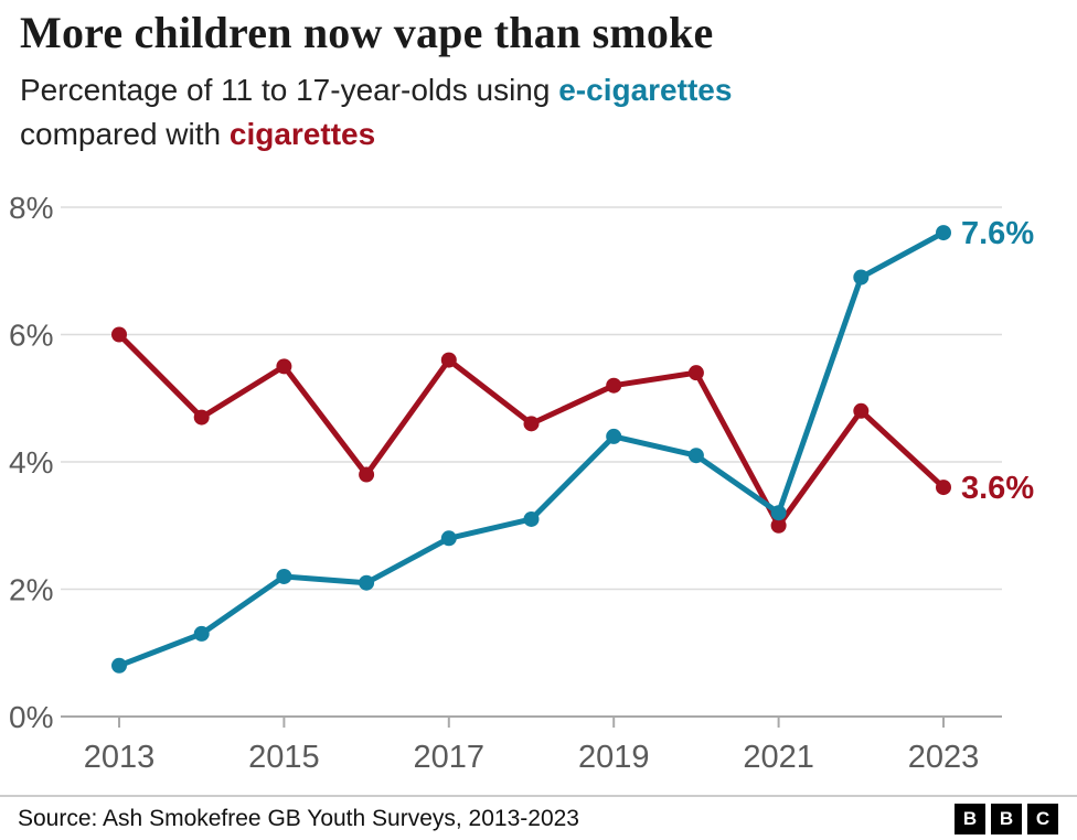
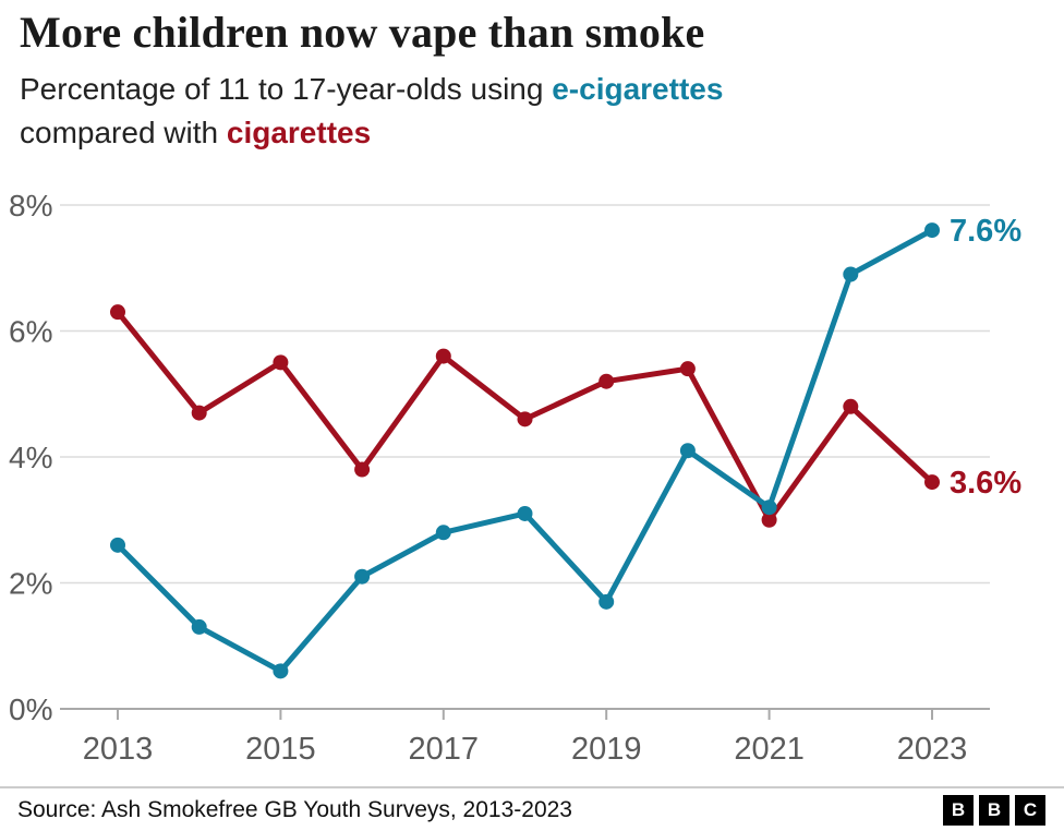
cigarettes/2013: 6.0% -> 6.3%
e-cigarettes/2013: 0.8% -> 2.6%
e-cigarettes/2015: 2.2% -> 0.6%
e-cigarettes/2019: 4.4% -> 1.7%
